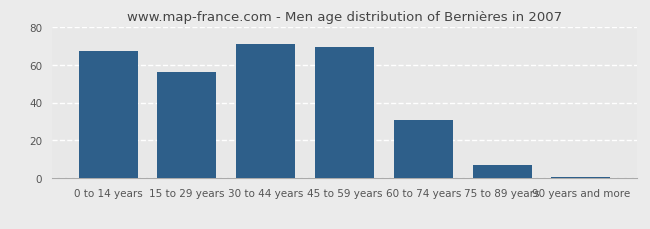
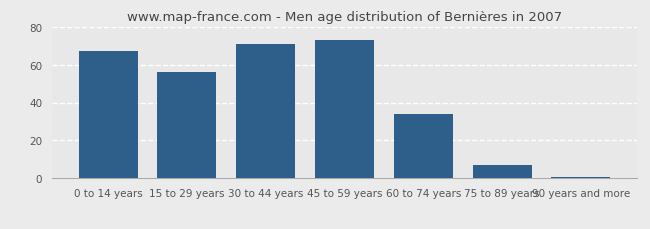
45 to 59 years: 69 -> 73
60 to 74 years: 31 -> 34
